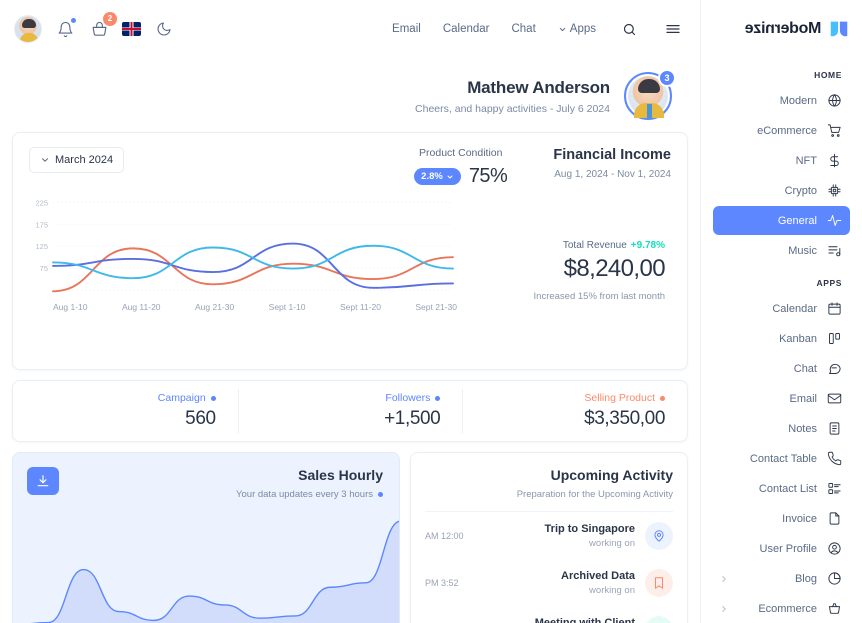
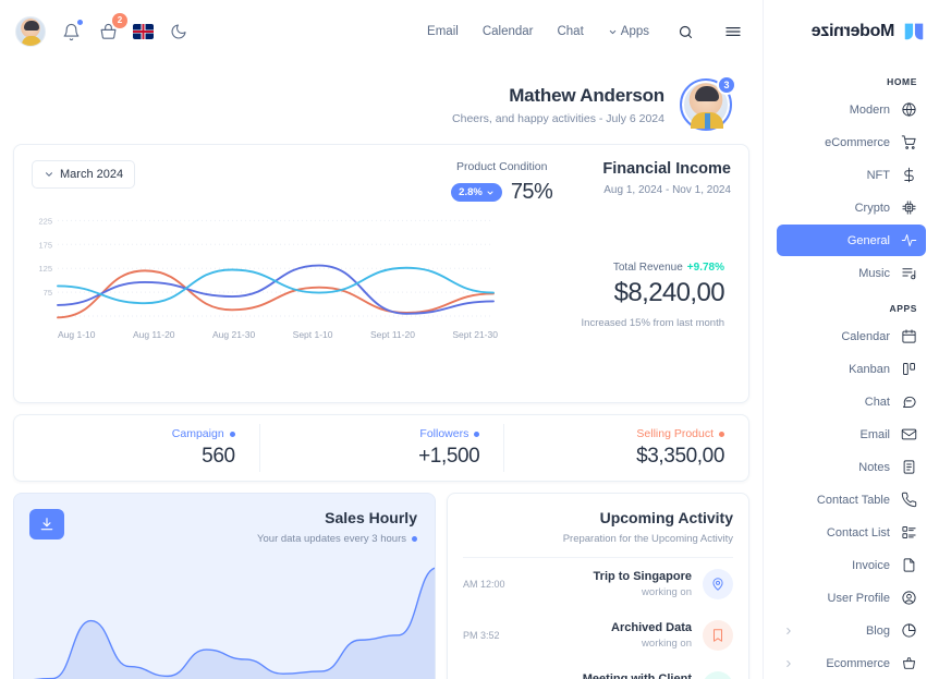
Campaign/Aug 1-10: 80 -> 50
Selling Product/Sept 11-20: 50 -> 30
Selling Product/Sept 21-30: 100 -> 70
Campaign/Sept 21-30: 40 -> 60
